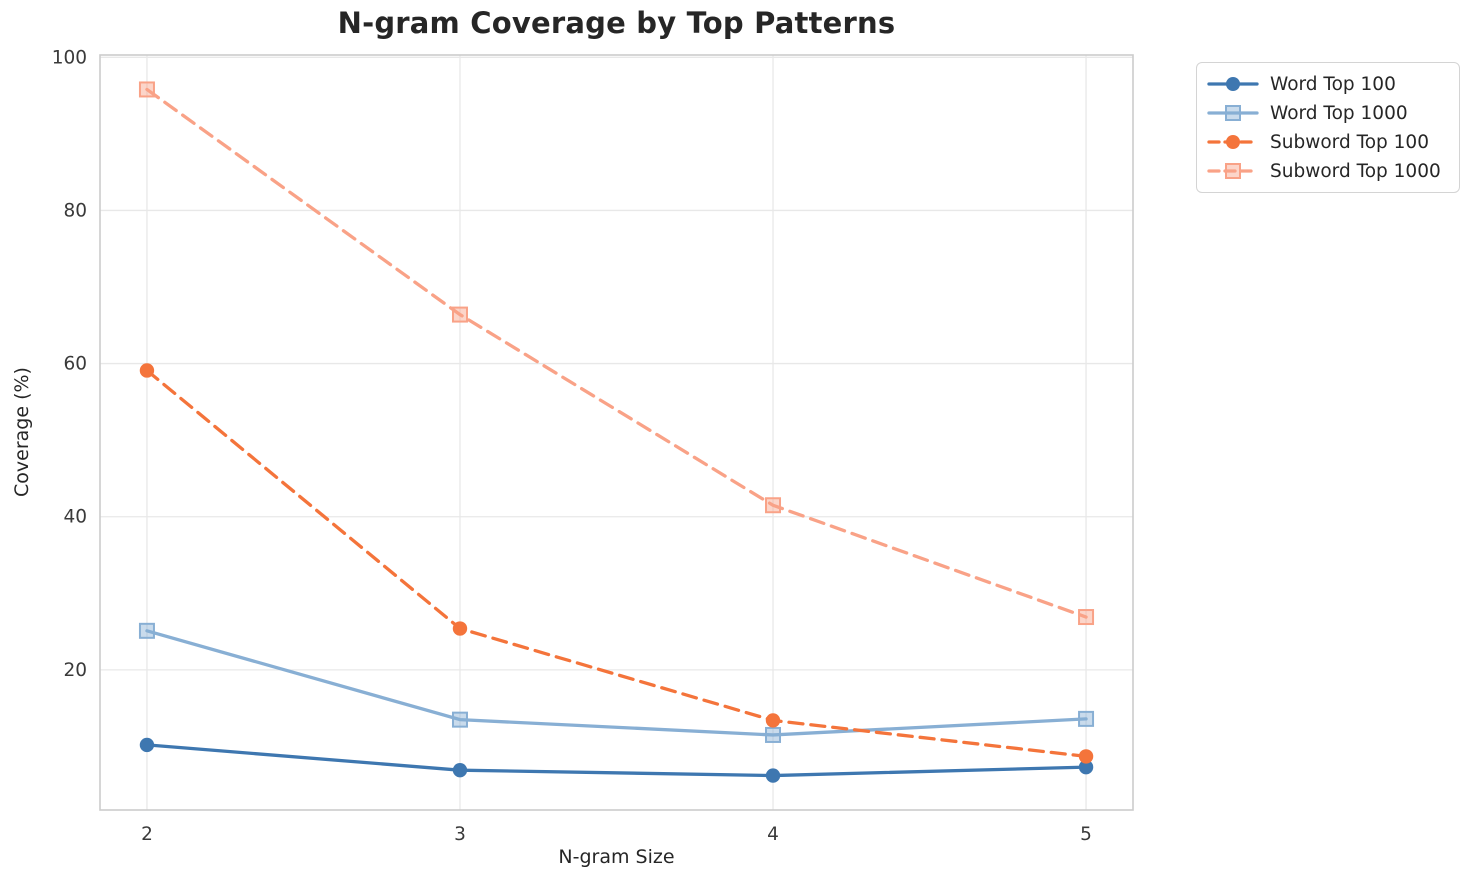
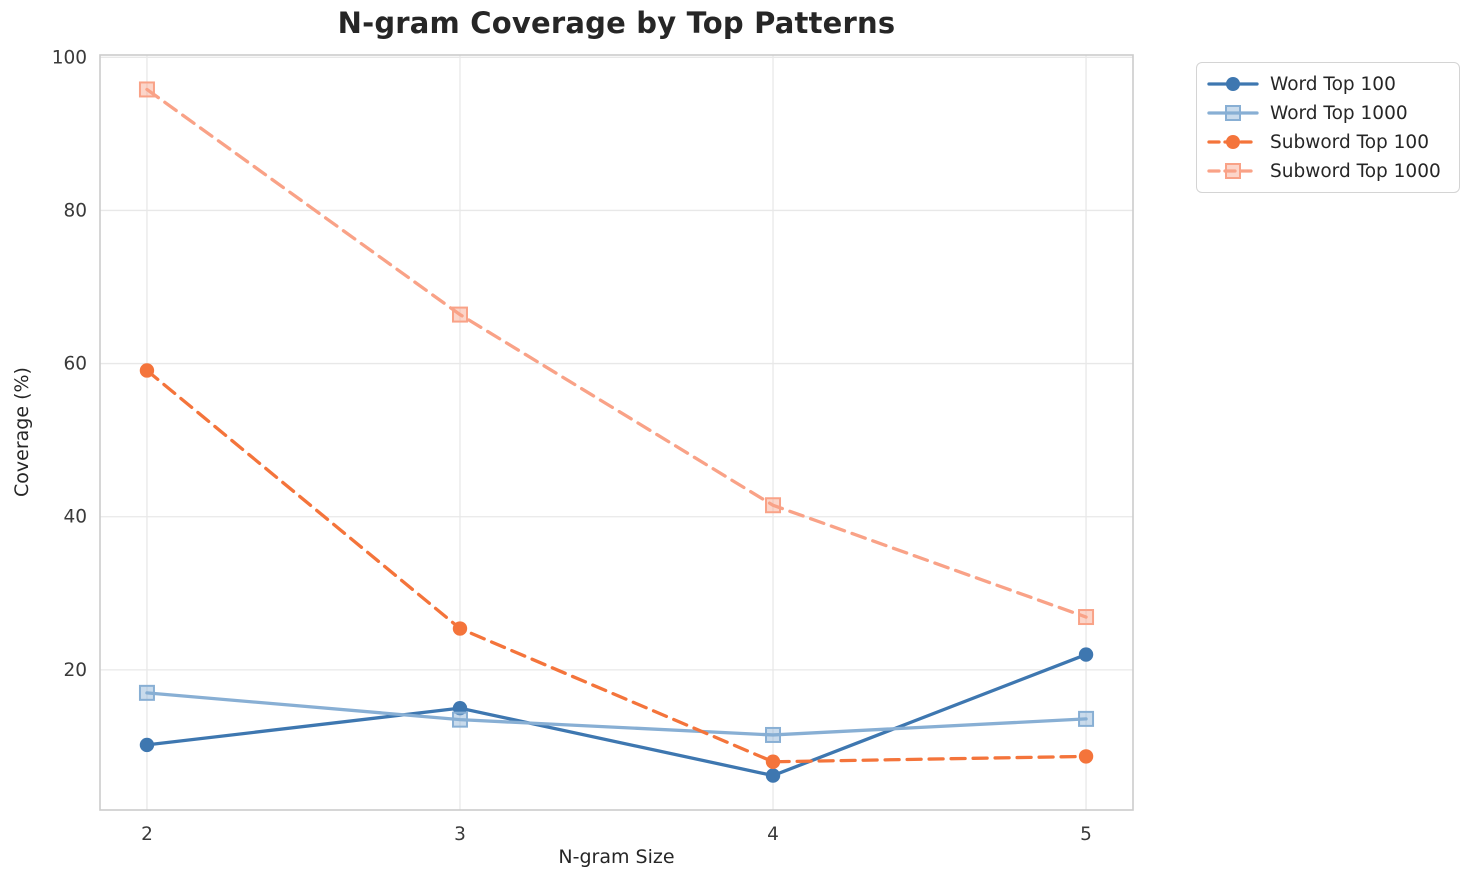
Word Top 1000/2: 25 -> 17
Word Top 100/3: 7 -> 15
Subword Top 100/4: 13 -> 8
Word Top 100/5: 7 -> 22
